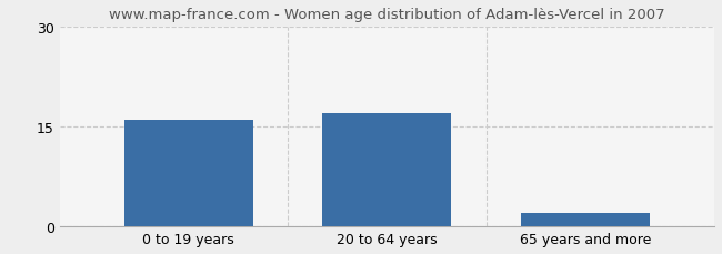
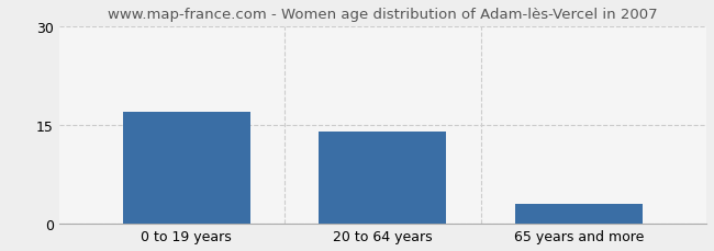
0 to 19 years: 16 -> 17
20 to 64 years: 17 -> 14
65 years and more: 2 -> 3
